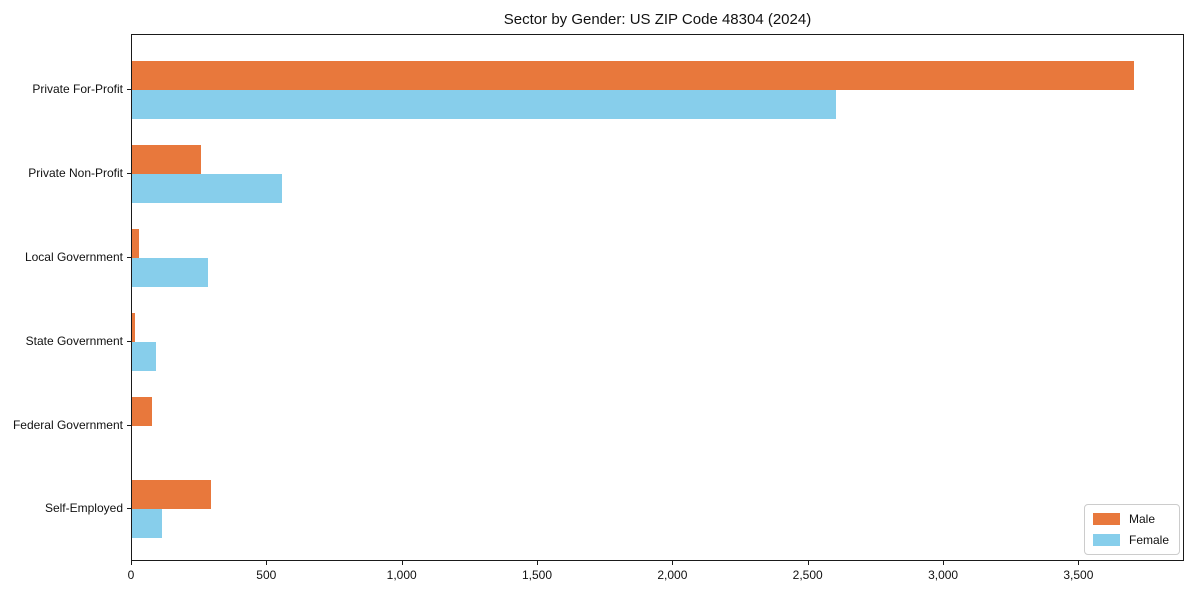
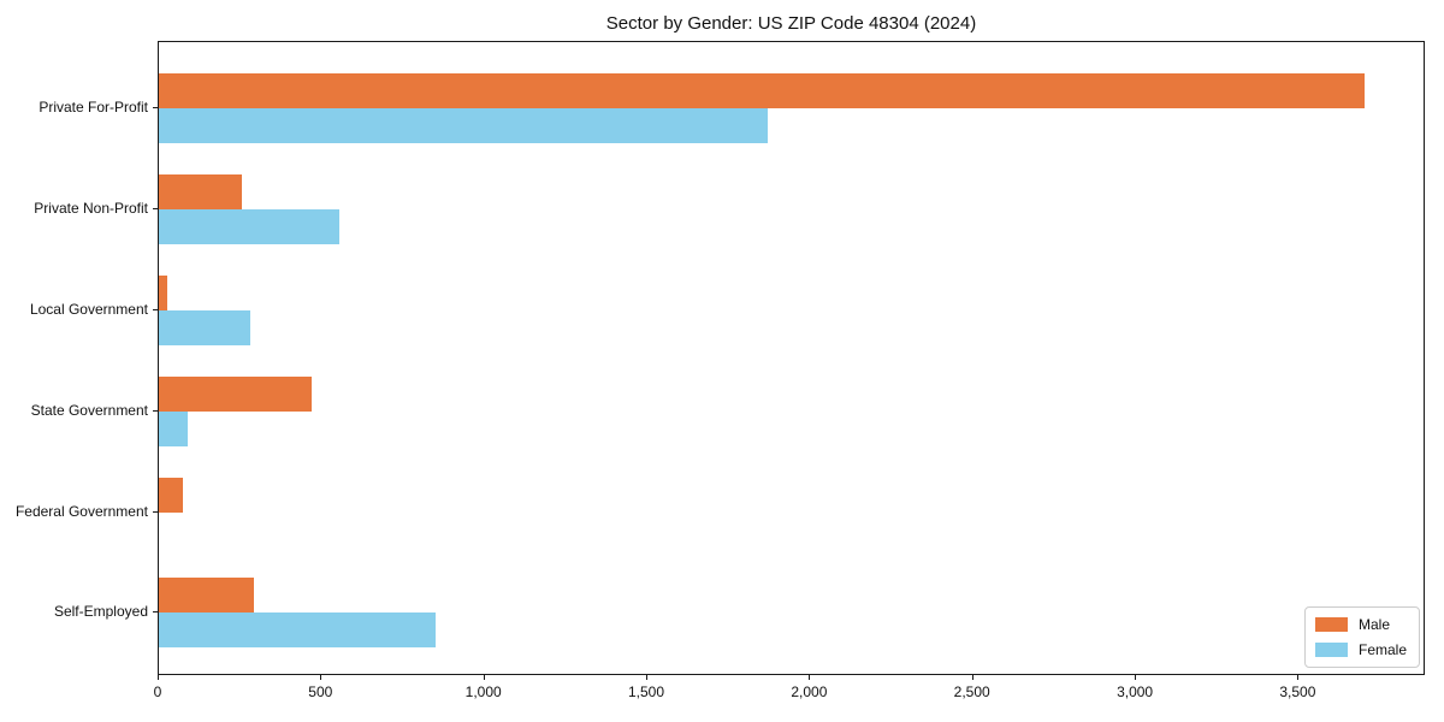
Female/Private For-Profit: 2600 -> 1870
Male/State Government: 10 -> 470
Female/Self-Employed: 110 -> 850
